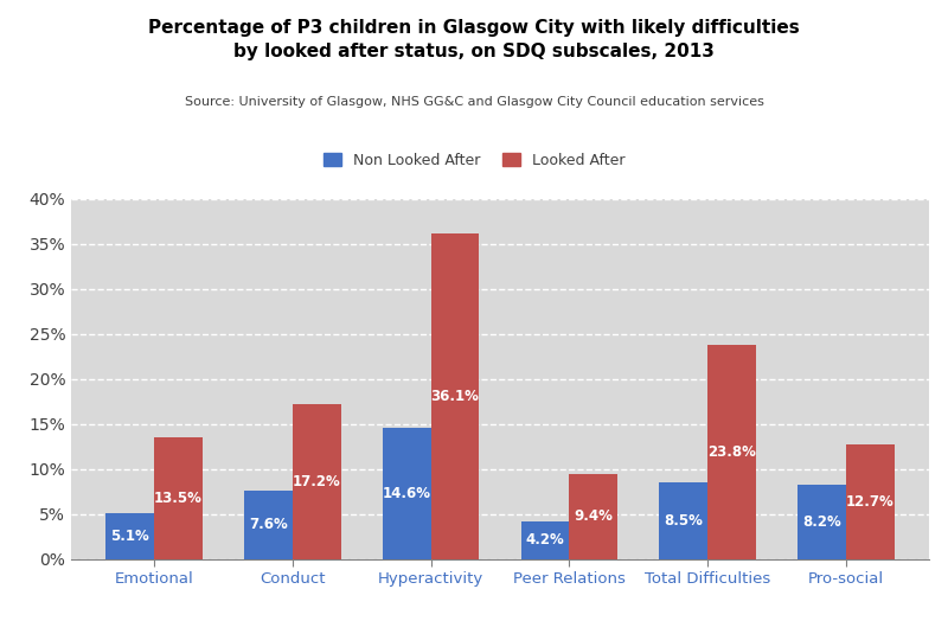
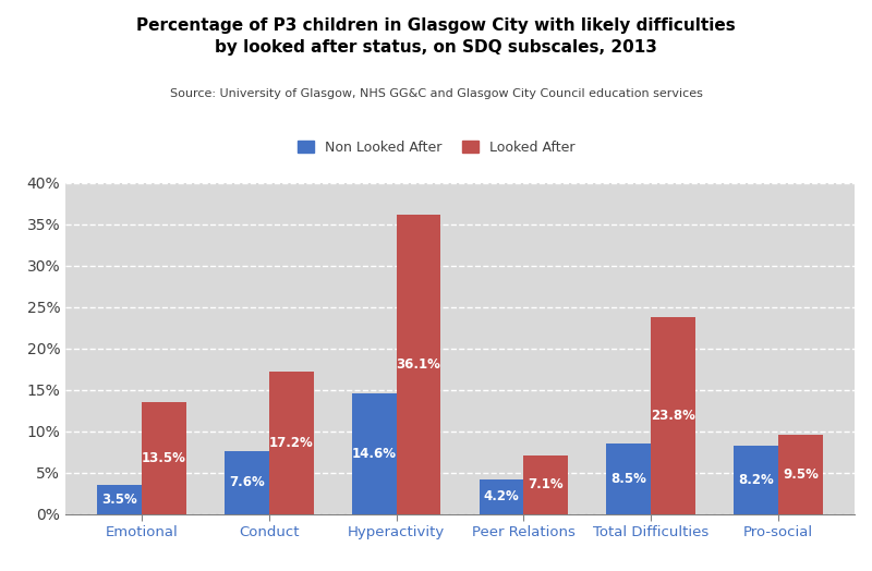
Non Looked After/Emotional: 5.1% -> 3.5%
Looked After/Peer Relations: 9.4% -> 7.1%
Looked After/Pro-social: 12.7% -> 9.5%
